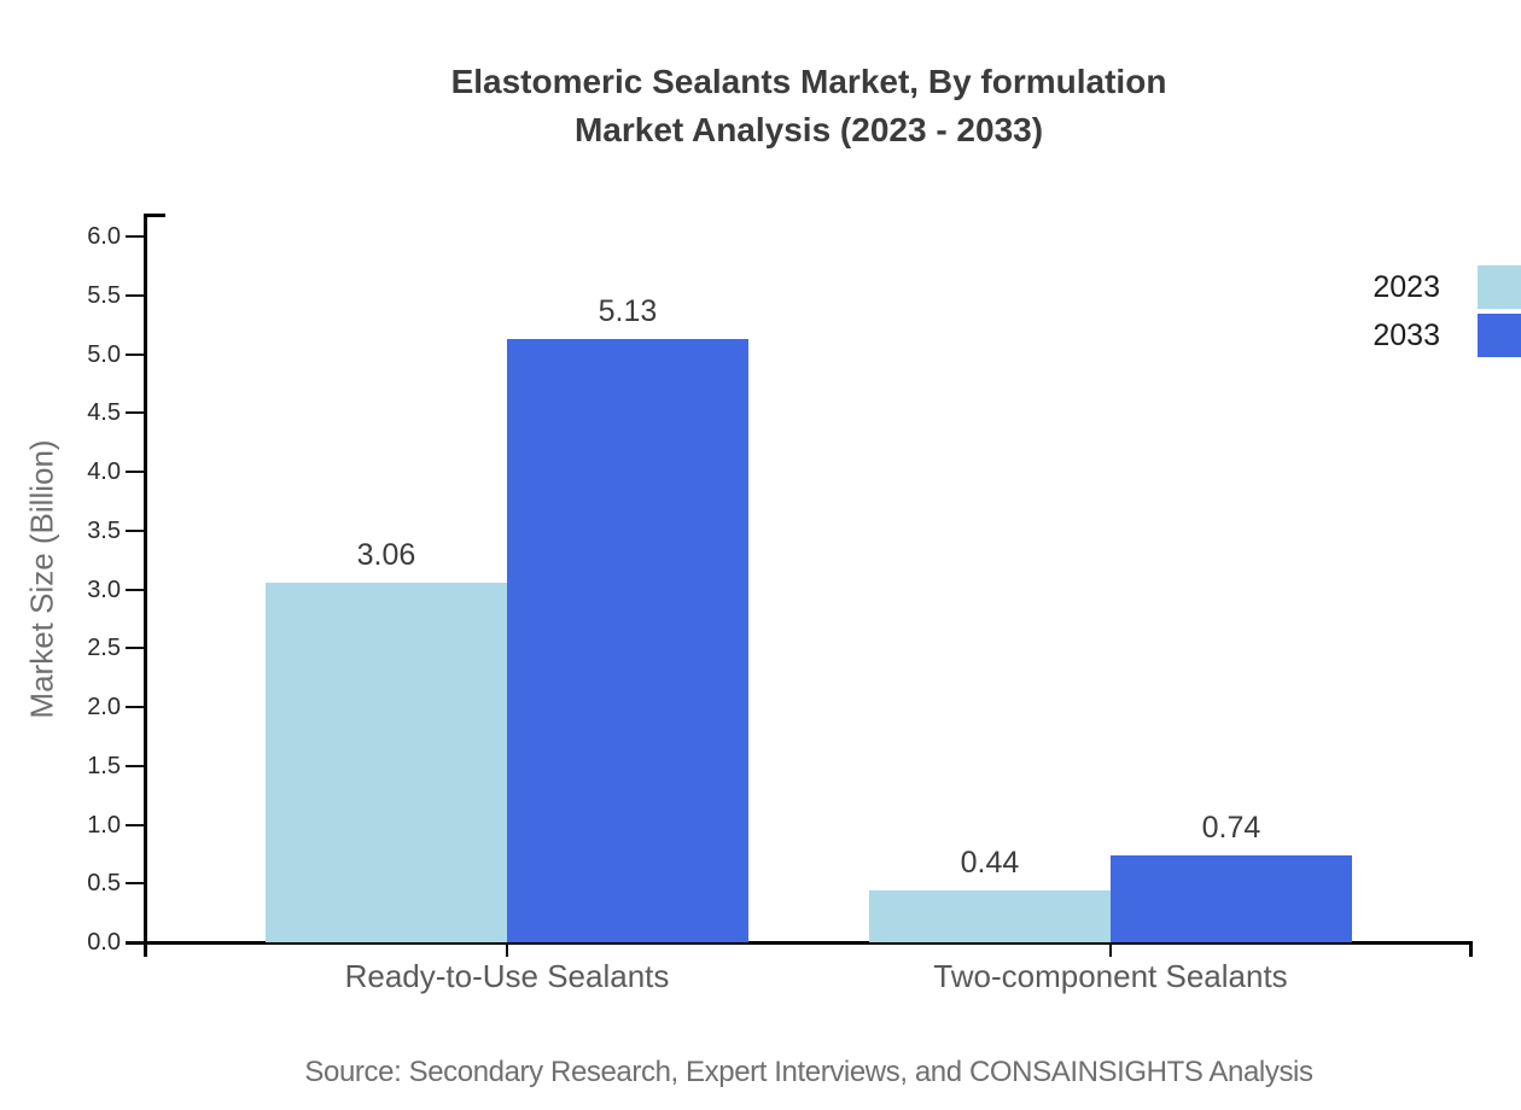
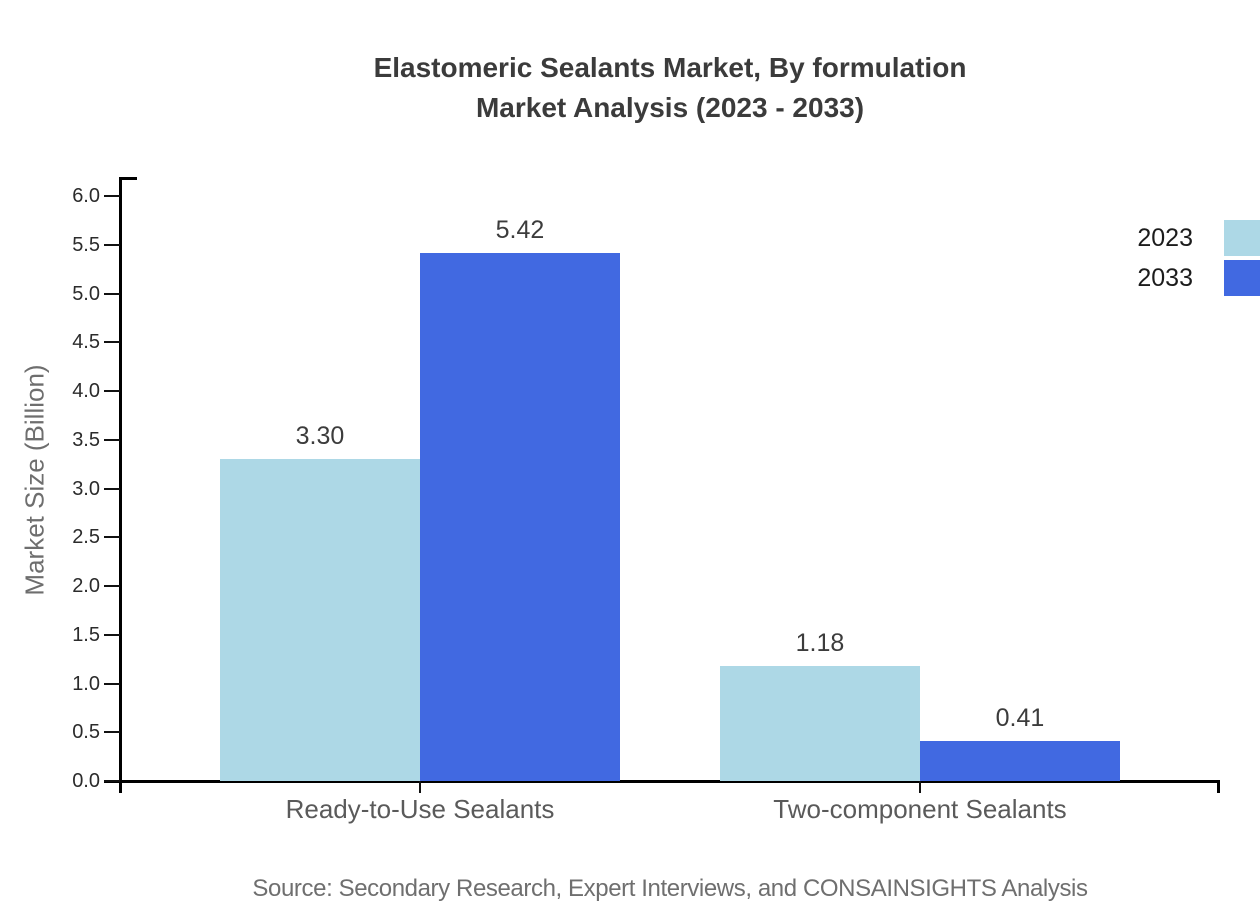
2023/Ready-to-Use Sealants: 3.06 -> 3.30
2033/Ready-to-Use Sealants: 5.13 -> 5.42
2023/Two-component Sealants: 0.44 -> 1.18
2033/Two-component Sealants: 0.74 -> 0.41
